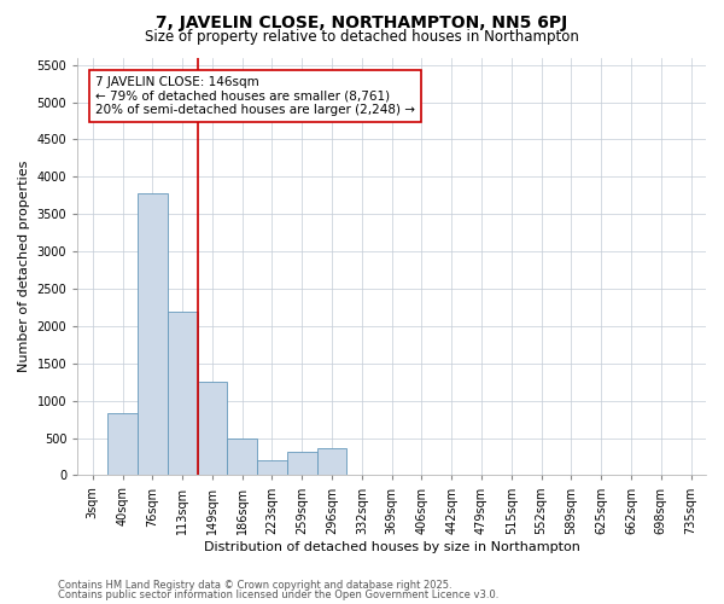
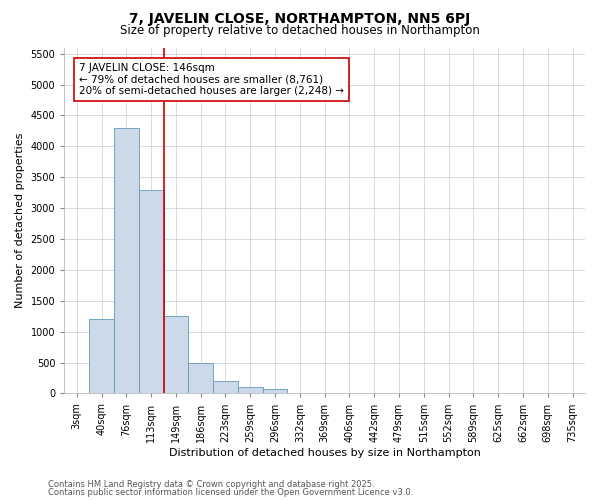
40sqm: 840 -> 1200
76sqm: 3780 -> 4300
113sqm: 2200 -> 3300
259sqm: 320 -> 100
296sqm: 360 -> 70
